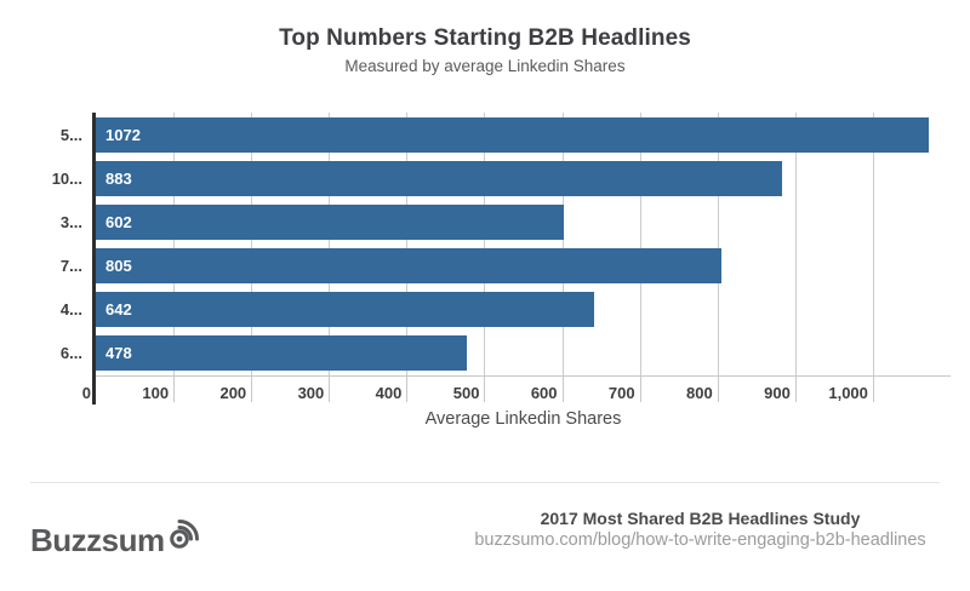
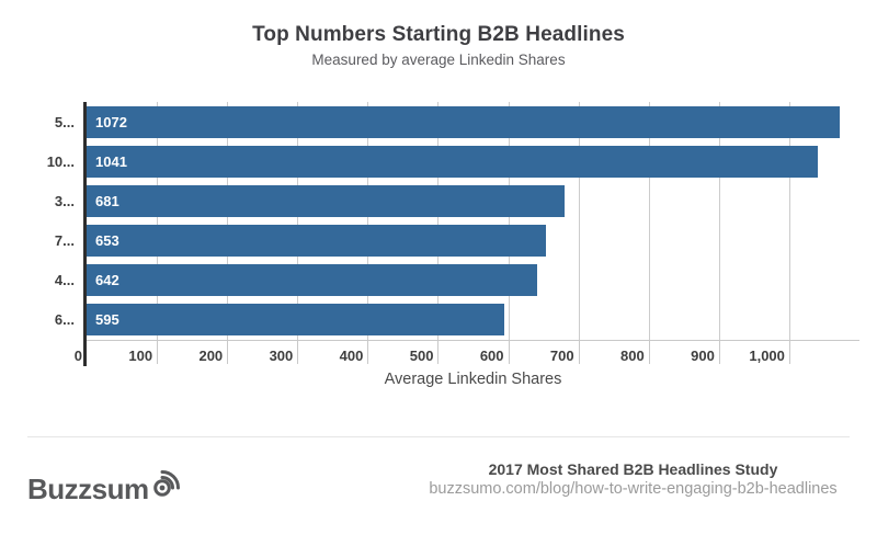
10...: 883 -> 1041
3...: 602 -> 681
7...: 805 -> 653
6...: 478 -> 595
